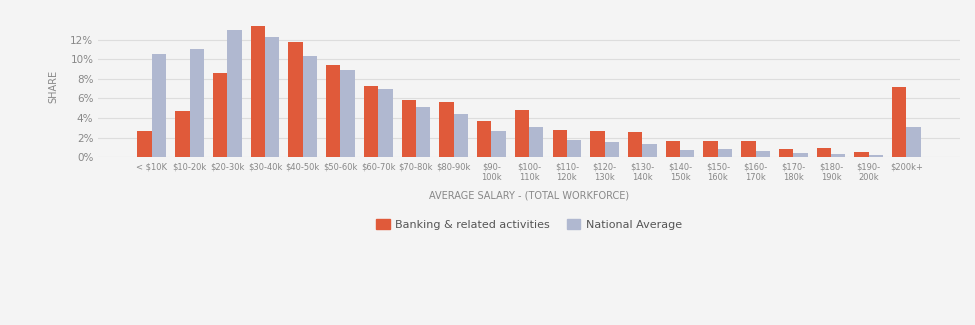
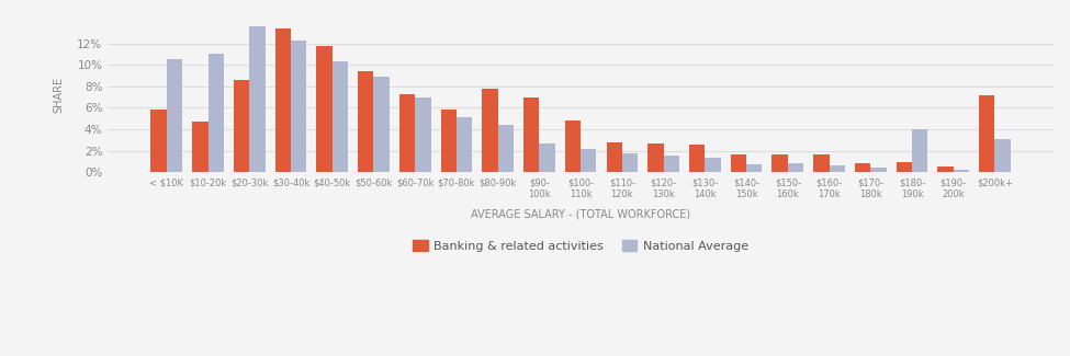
Banking & related activities/< $10K: 2.7% -> 5.8%
National Average/$20-30k: 13.0% -> 13.6%
Banking & related activities/$80-90k: 5.7% -> 7.8%
Banking & related activities/$90- 100k: 3.7% -> 7.0%
National Average/$100- 110k: 3.0% -> 2.2%
National Average/$180- 190k: 0.3% -> 4.0%
